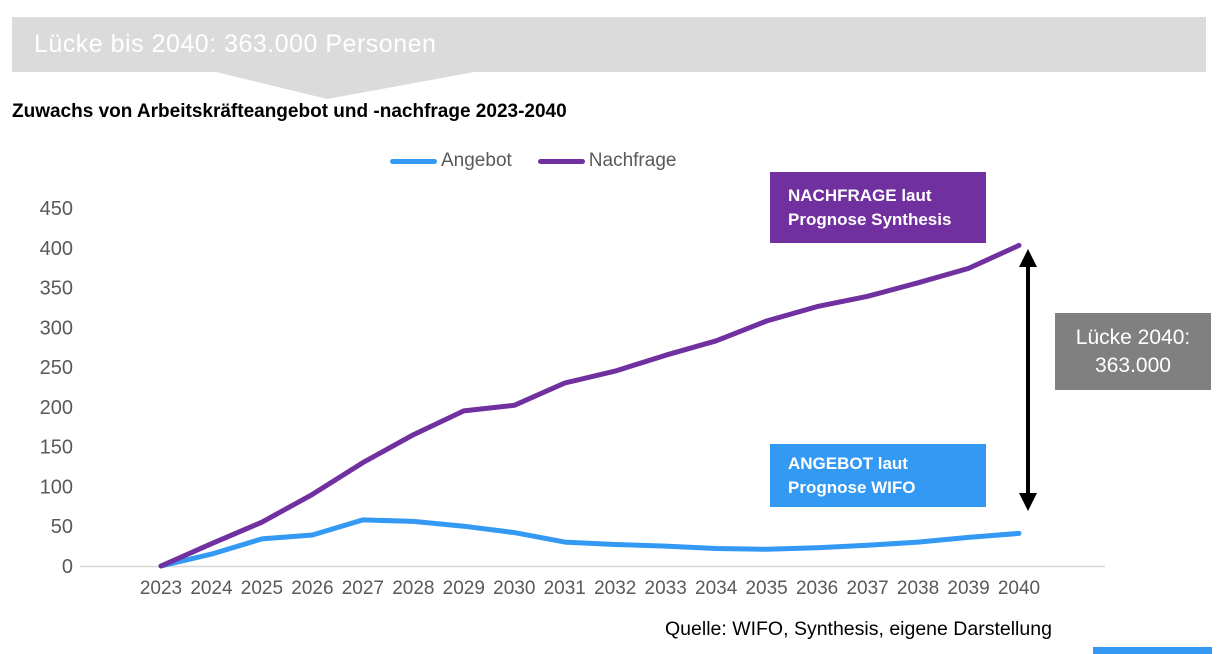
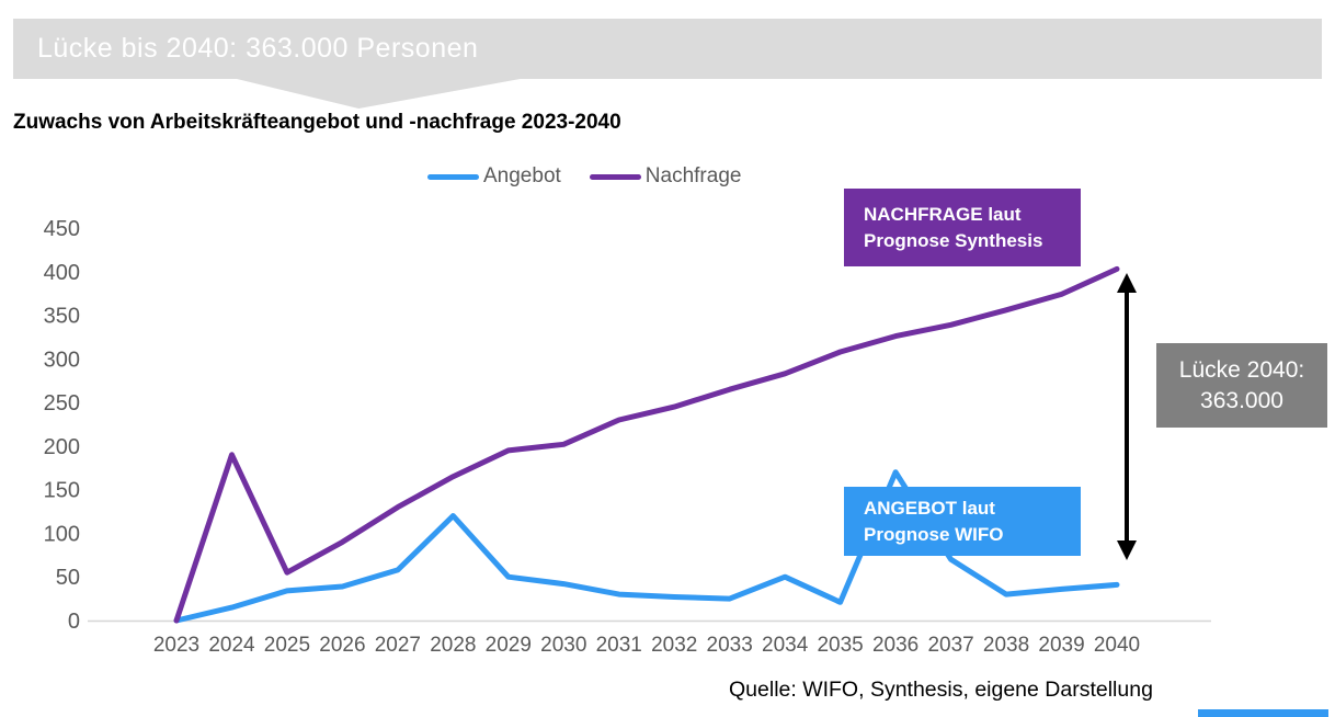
Nachfrage/2024: 30 -> 190
Angebot/2028: 60 -> 120
Angebot/2034: 20 -> 50
Angebot/2036: 20 -> 170
Angebot/2037: 30 -> 70
